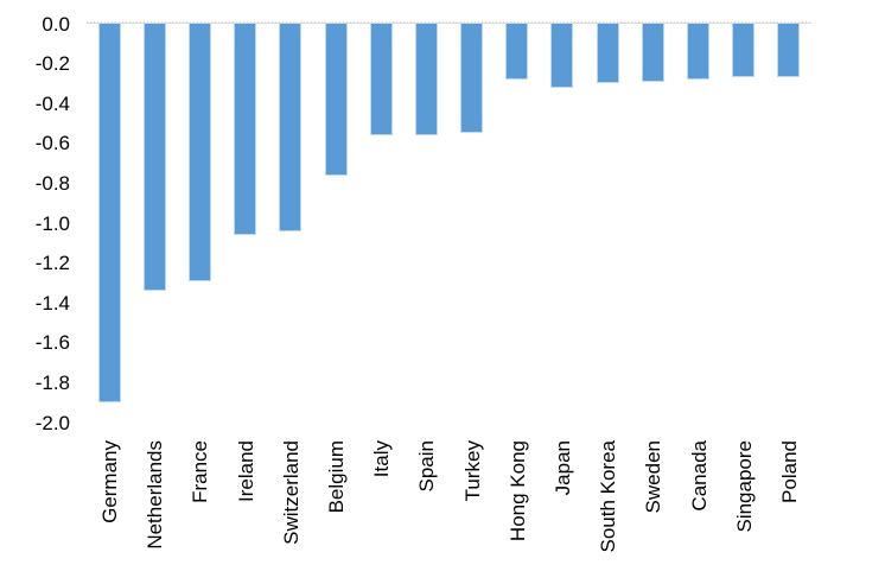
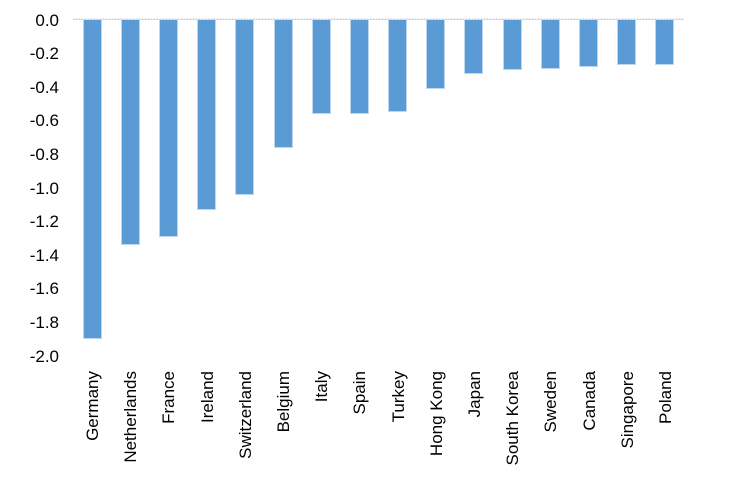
Ireland: -1.06 -> -1.13
Hong Kong: -0.28 -> -0.41
